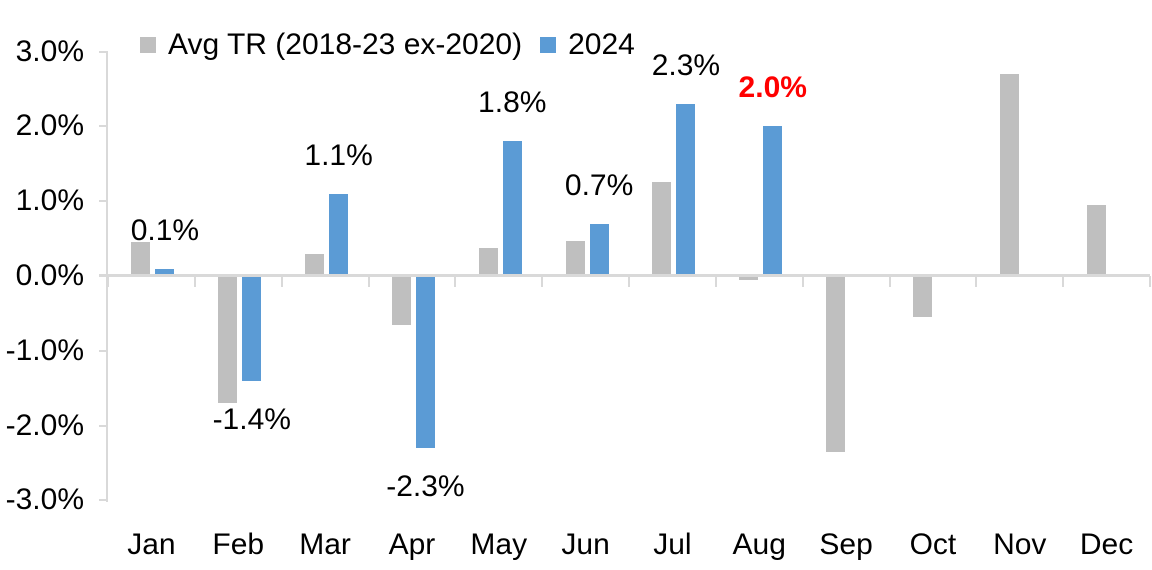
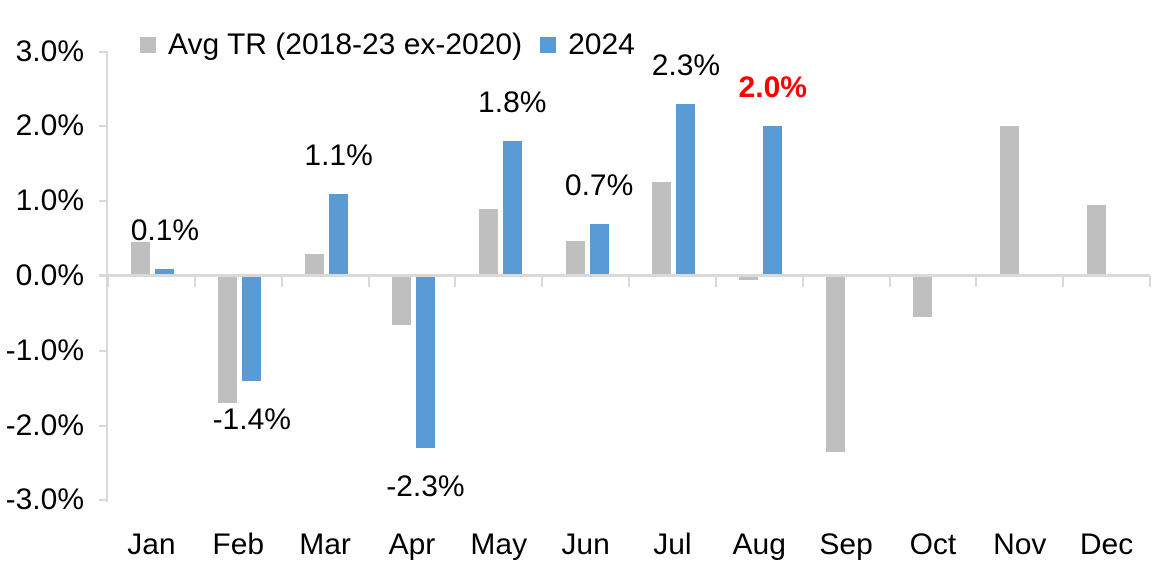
Avg TR (2018-23 ex-2020)/May: 0.4% -> 0.9%
Avg TR (2018-23 ex-2020)/Nov: 2.7% -> 2.0%
